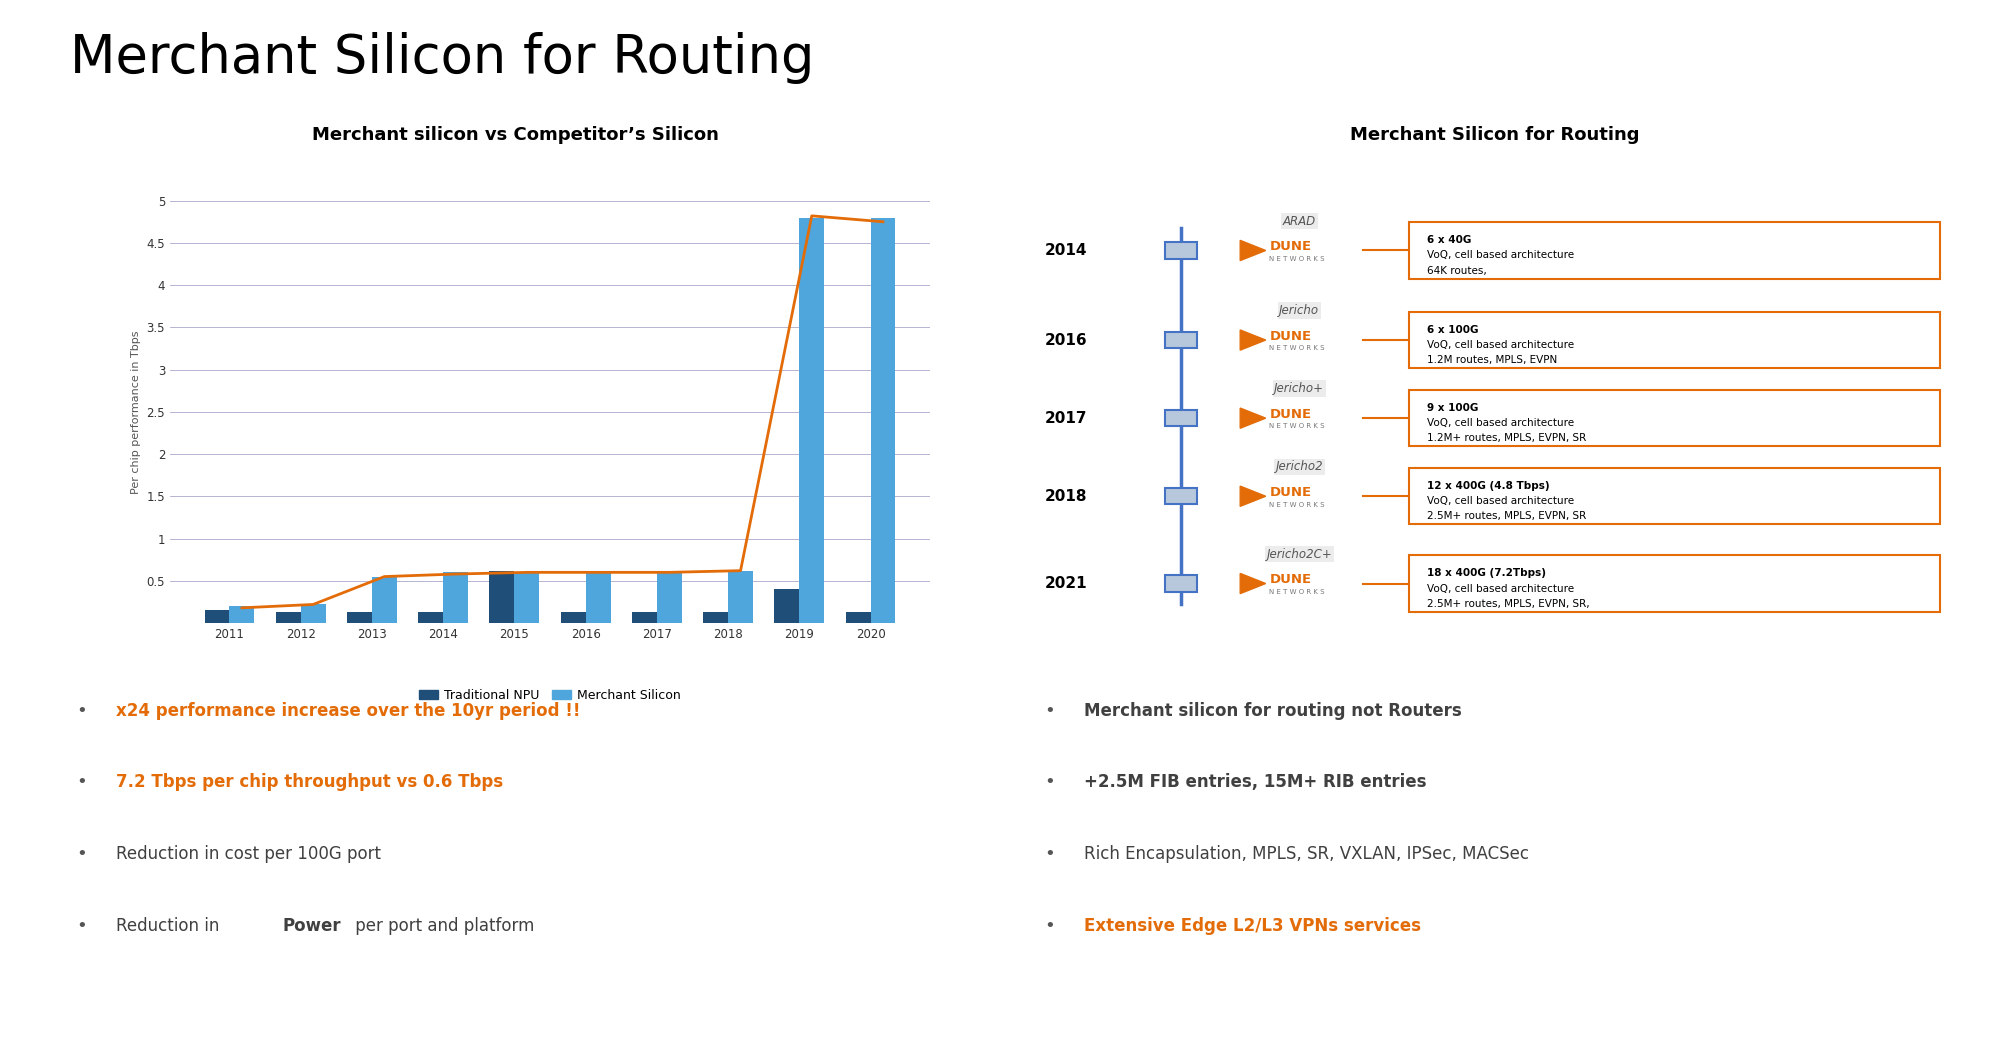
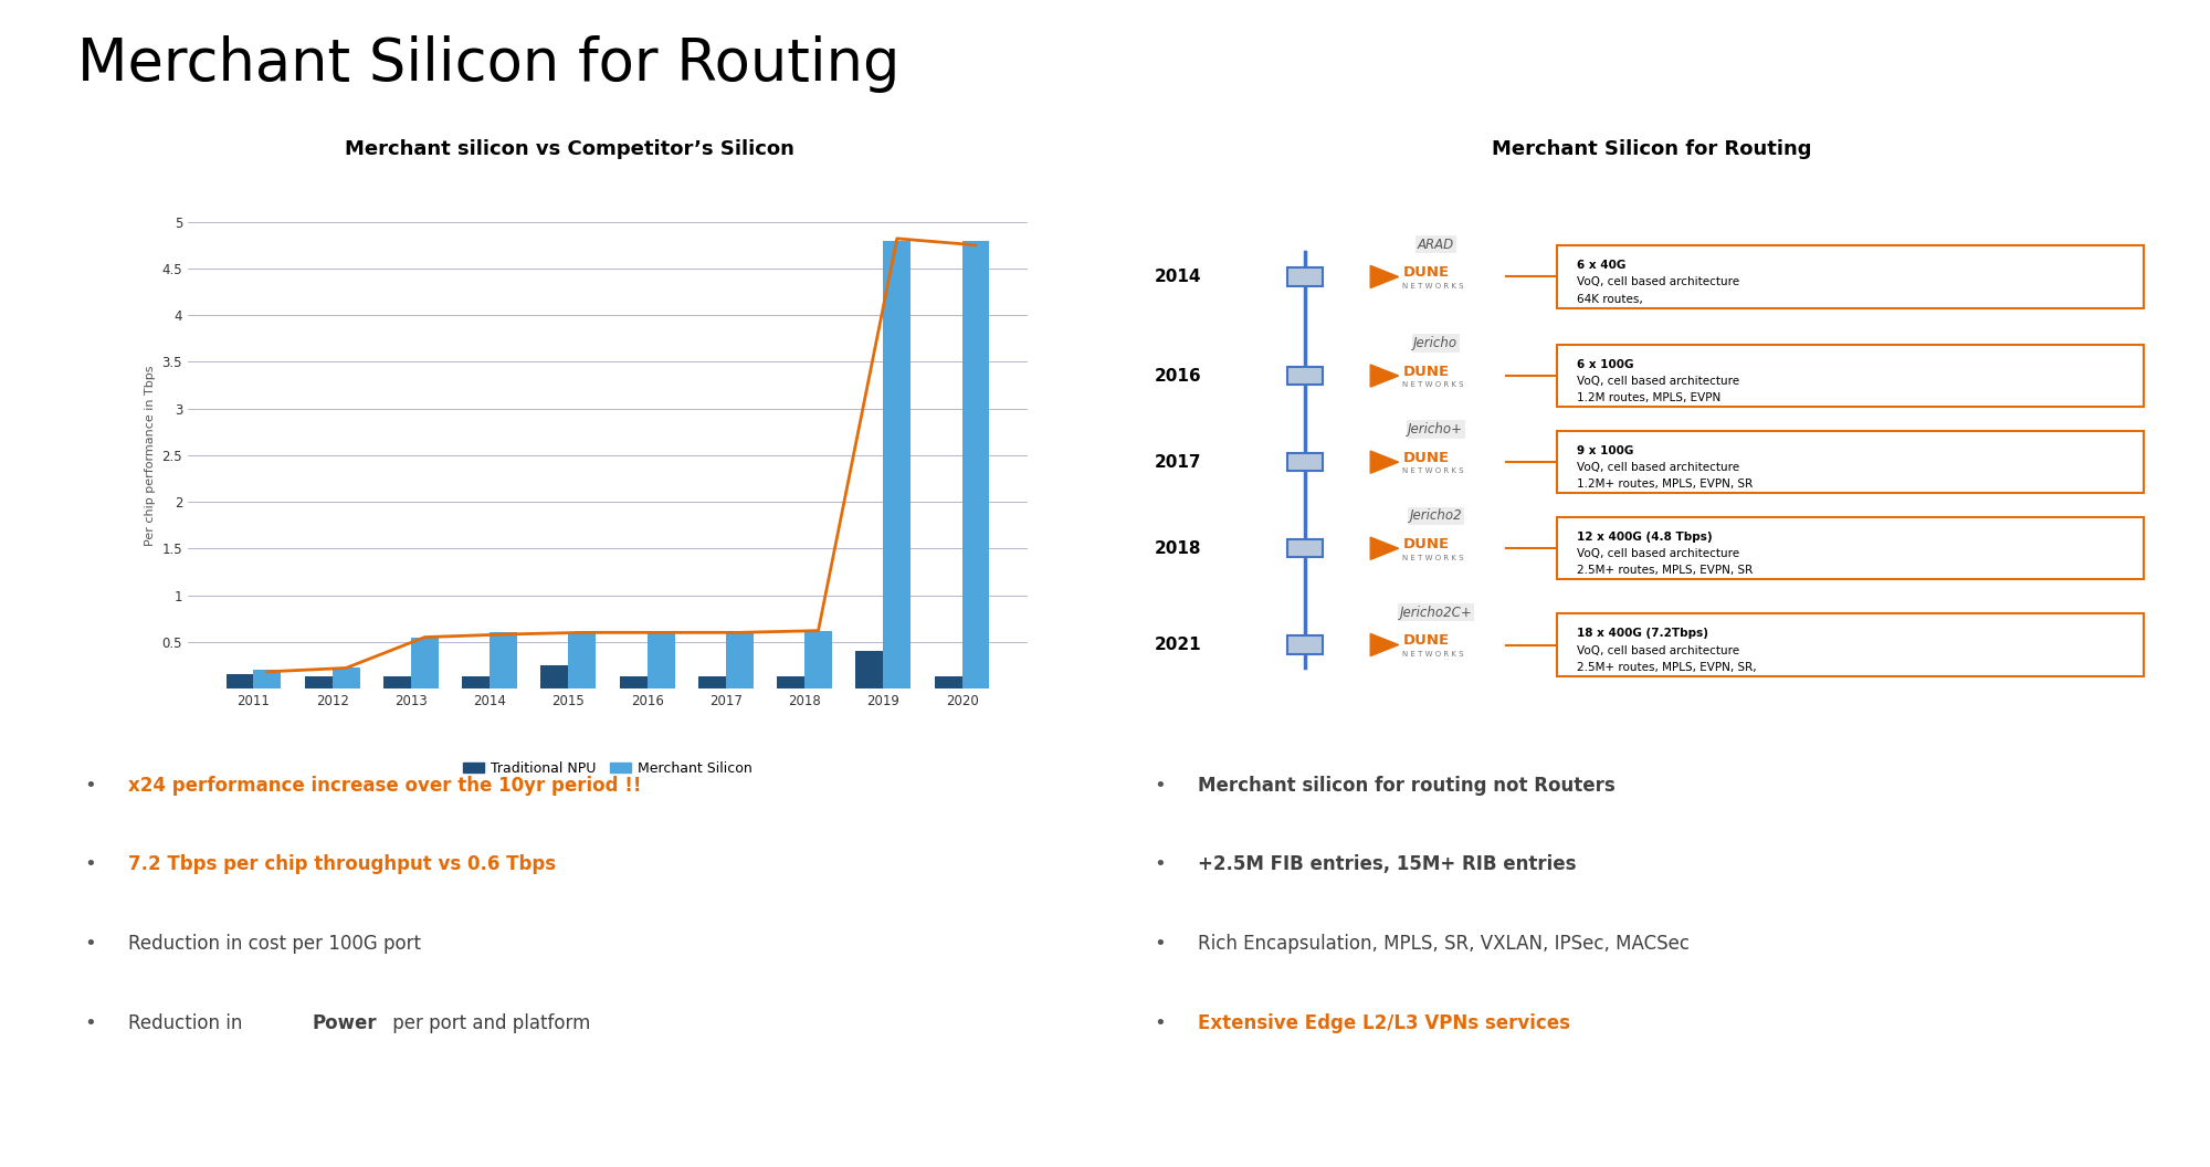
Traditional NPU/2015: 0.62 -> 0.25
